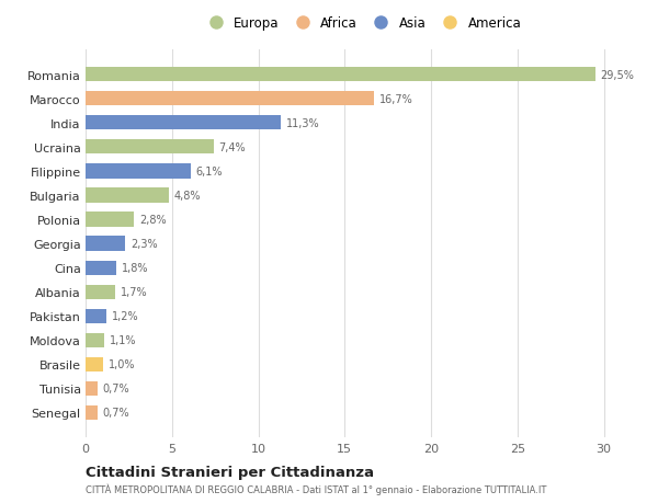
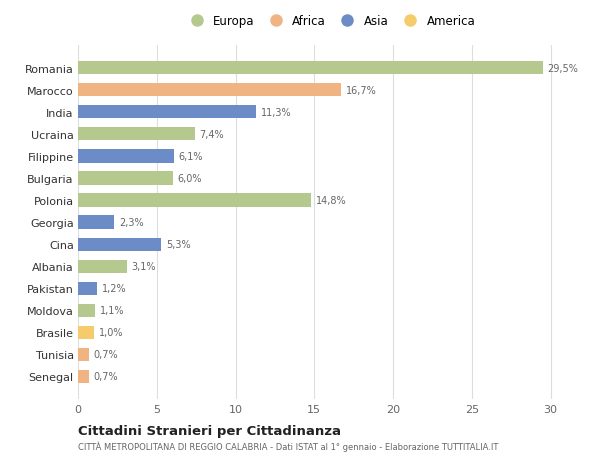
Bulgaria: 4,8% -> 6,0%
Polonia: 2,8% -> 14,8%
Cina: 1,8% -> 5,3%
Albania: 1,7% -> 3,1%
